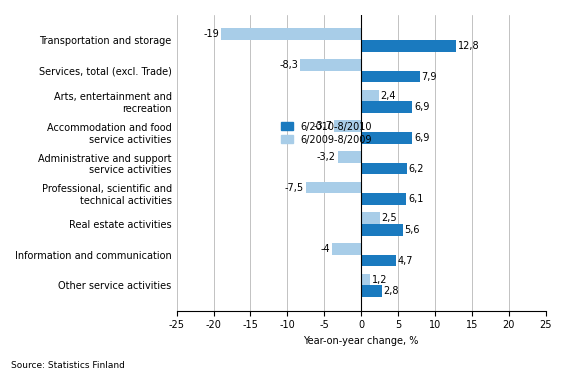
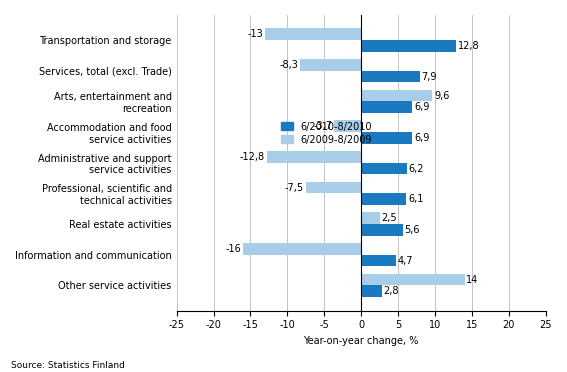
6/2009-8/2009/Transportation and storage: -19 -> -13
6/2009-8/2009/Arts, entertainment and recreation: 2,4 -> 9,6
6/2009-8/2009/Administrative and support service activities: -3,2 -> -12,8
6/2009-8/2009/Information and communication: -4 -> -16
6/2009-8/2009/Other service activities: 1,2 -> 14
